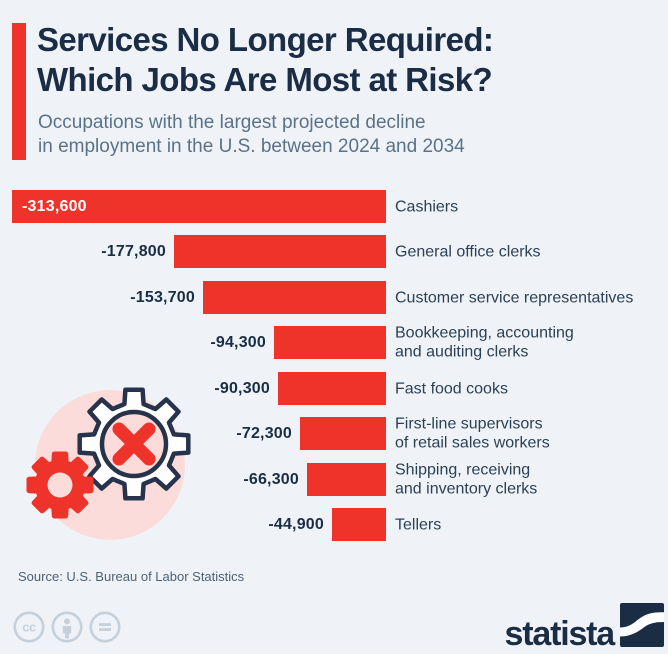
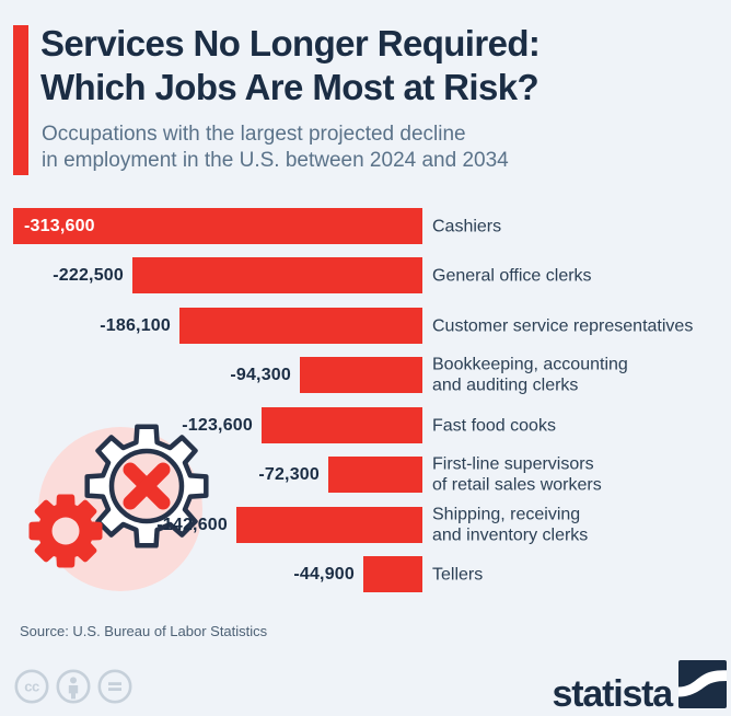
General office clerks: -177,800 -> -222,500
Customer service representatives: -153,700 -> -186,100
Fast food cooks: -90,300 -> -123,600
Shipping, receiving and inventory clerks: -66,300 -> -142,600
